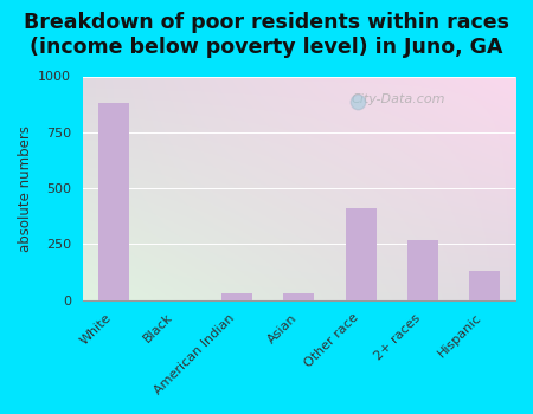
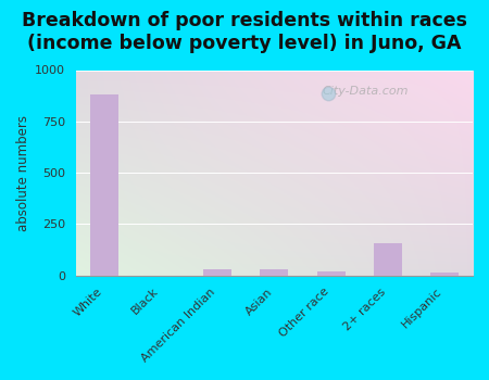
Other race: 410 -> 20
2+ races: 270 -> 160
Hispanic: 130 -> 20
